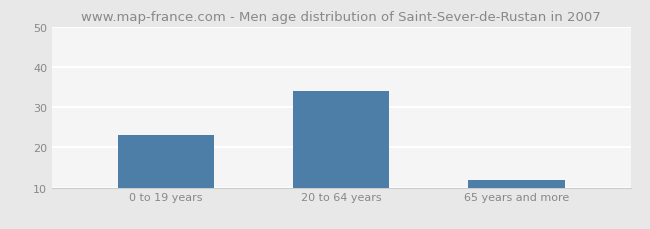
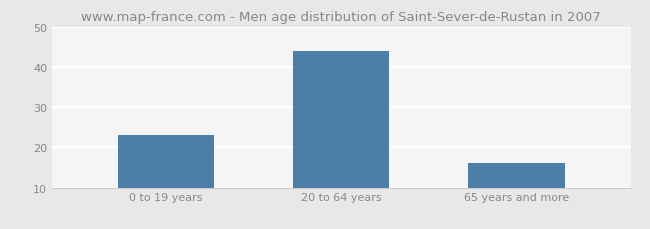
20 to 64 years: 34 -> 44
65 years and more: 12 -> 16
